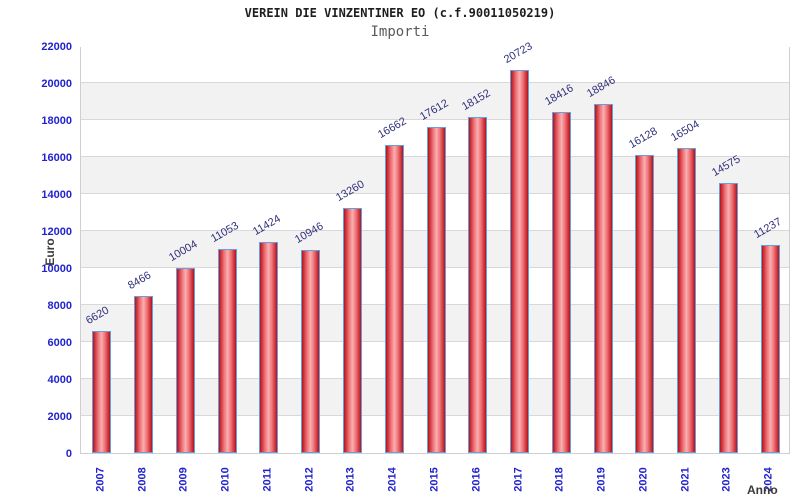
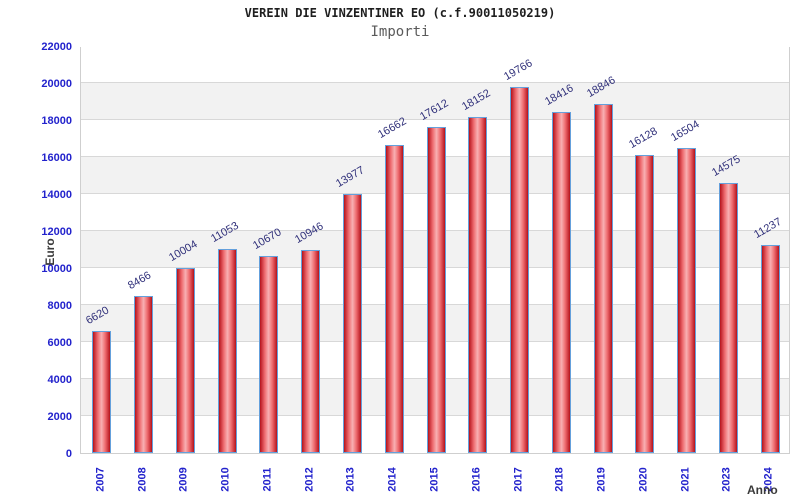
2011: 11424 -> 10670
2013: 13260 -> 13977
2017: 20723 -> 19766
